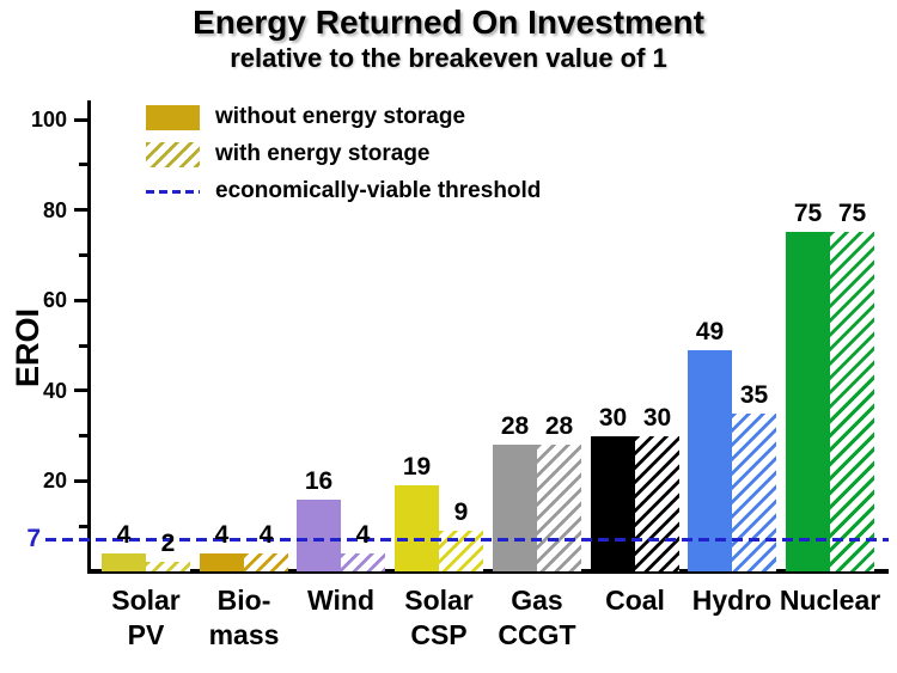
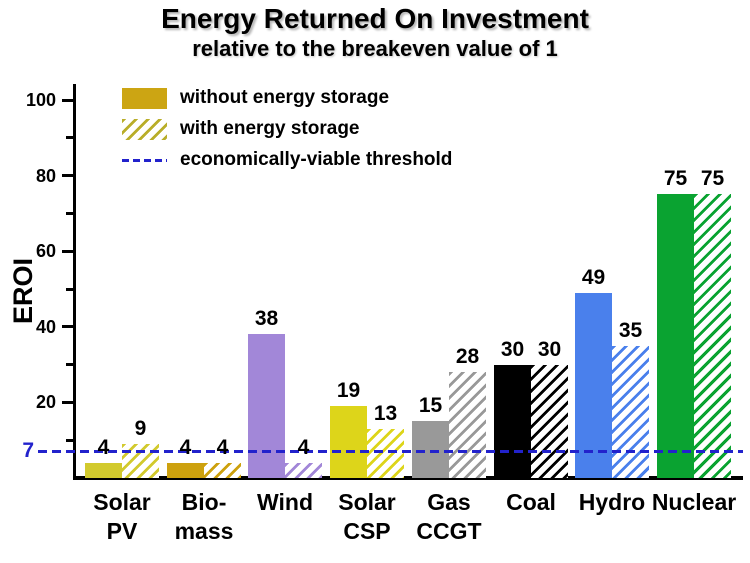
with energy storage/Solar PV: 2 -> 9
without energy storage/Wind: 16 -> 38
with energy storage/Solar CSP: 9 -> 13
without energy storage/Gas CCGT: 28 -> 15
